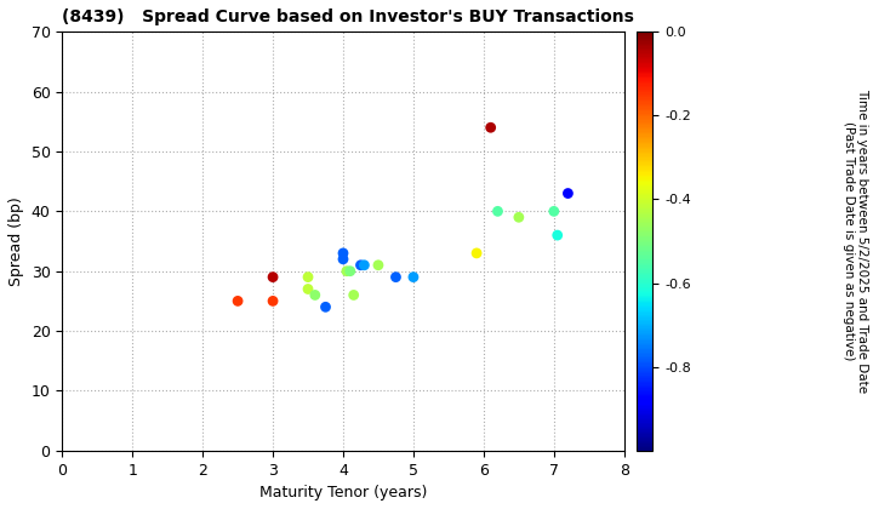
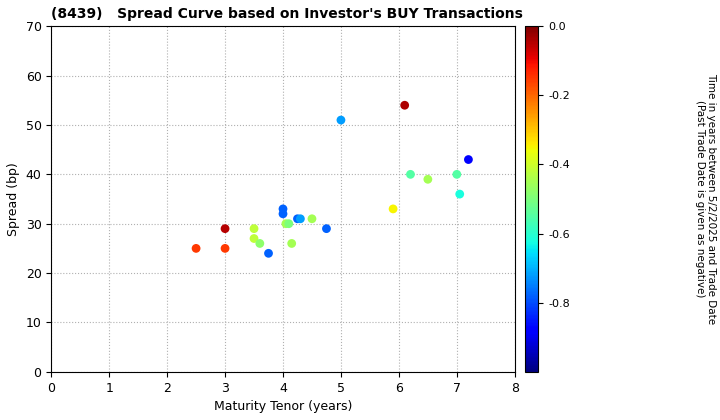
5: 29 -> 51
